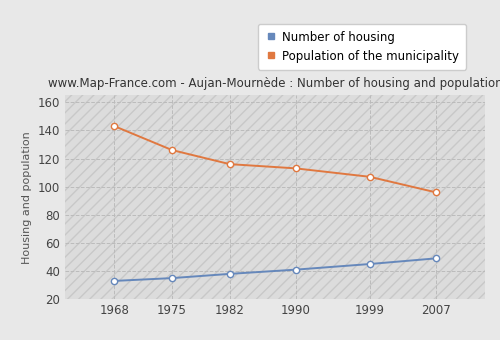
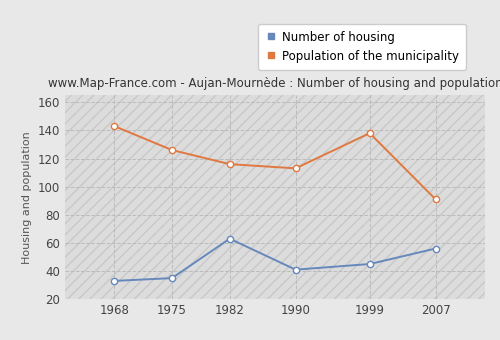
Number of housing/1982: 38 -> 63
Population of the municipality/1999: 107 -> 138
Number of housing/2007: 49 -> 56
Population of the municipality/2007: 96 -> 91
